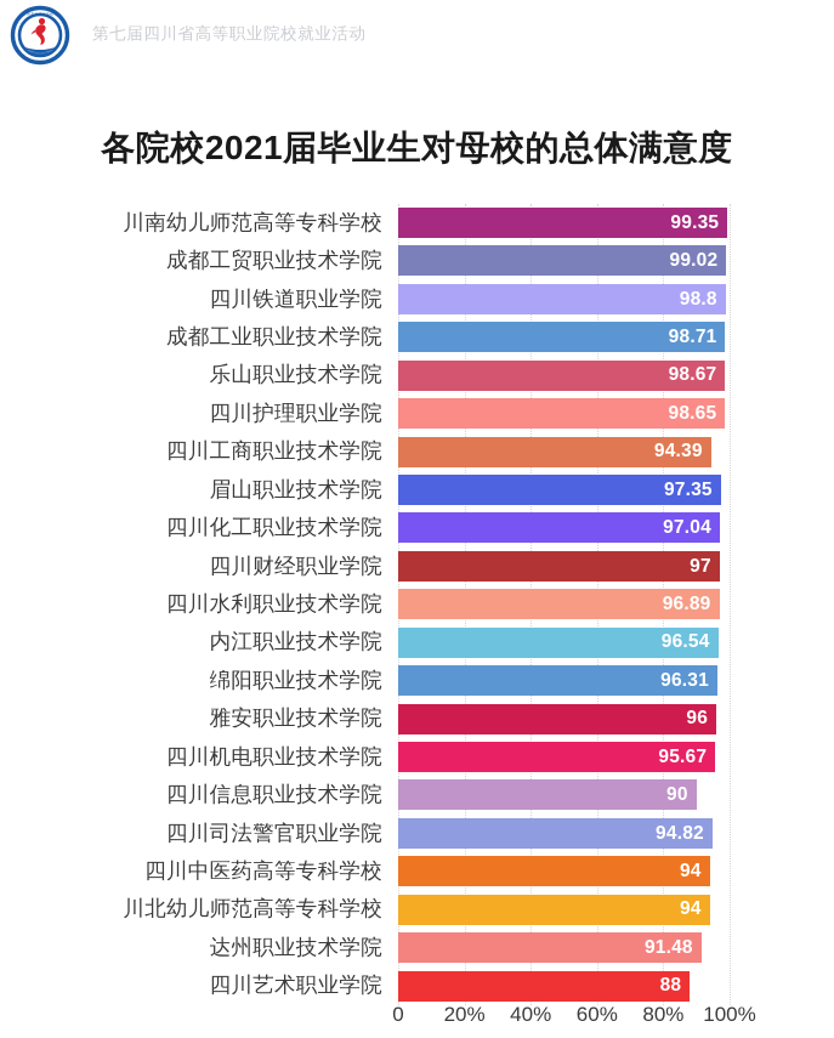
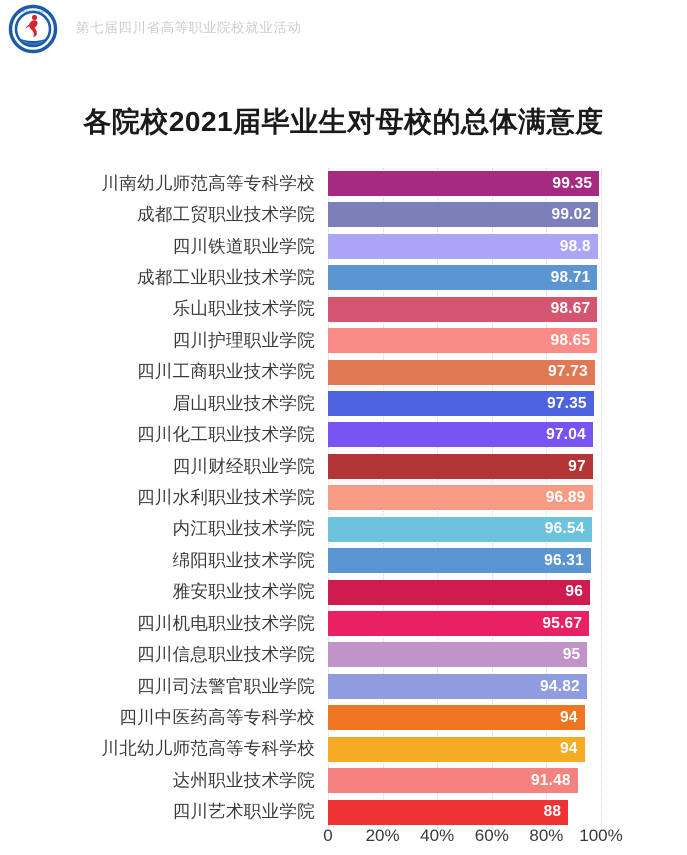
四川工商职业技术学院: 94.39 -> 97.73
四川信息职业技术学院: 90 -> 95
